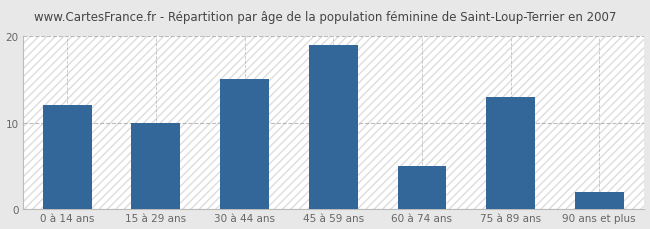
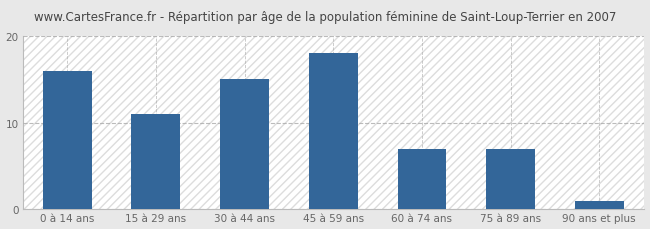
0 à 14 ans: 12 -> 16
15 à 29 ans: 10 -> 11
45 à 59 ans: 19 -> 18
60 à 74 ans: 5 -> 7
75 à 89 ans: 13 -> 7
90 ans et plus: 2 -> 1
